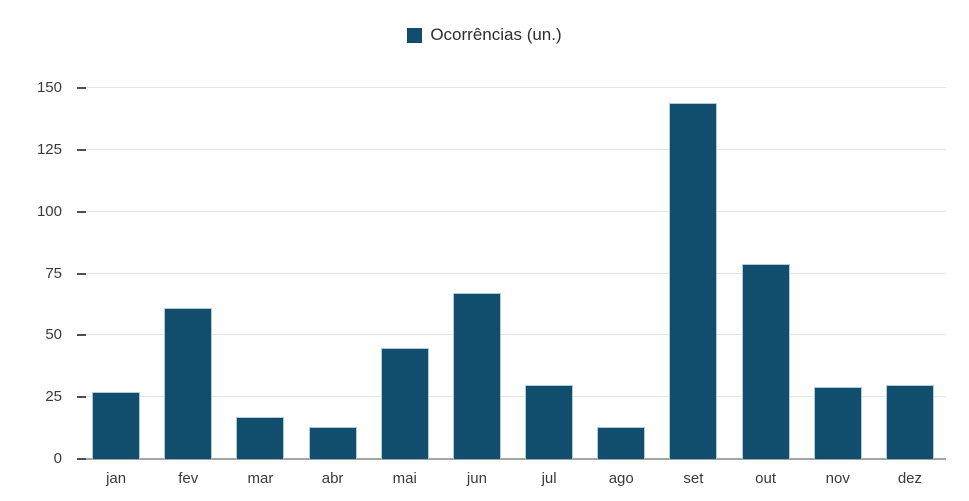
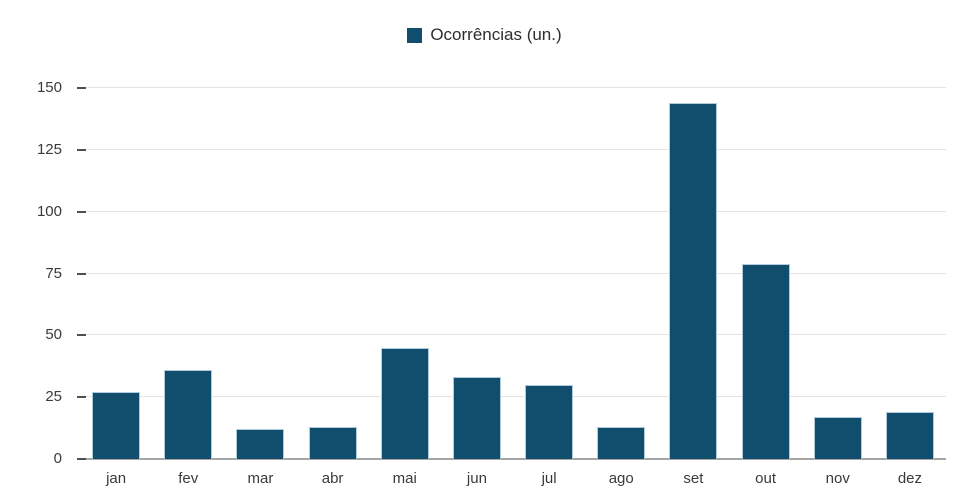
fev: 61 -> 36
mar: 17 -> 12
jun: 67 -> 33
nov: 29 -> 17
dez: 30 -> 19
